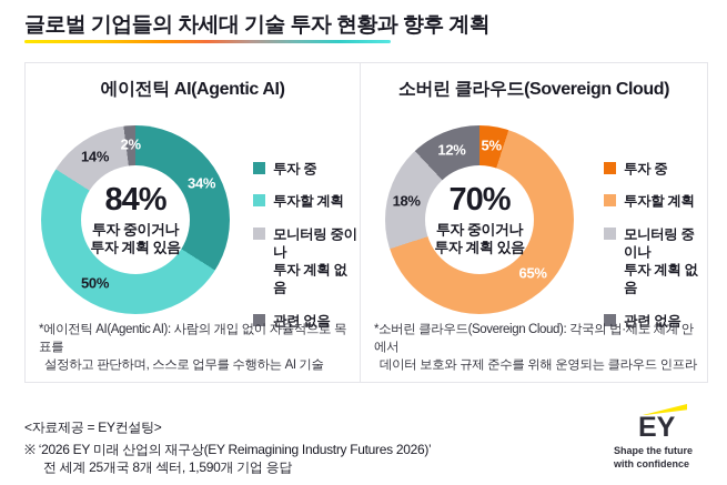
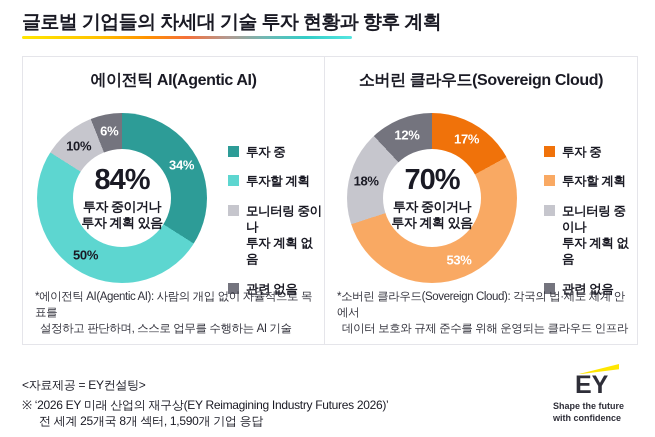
에이전틱 AI(Agentic AI)/모니터링 중이나 투자 계획 없음: 14% -> 10%
에이전틱 AI(Agentic AI)/관련 없음: 2% -> 6%
소버린 클라우드(Sovereign Cloud)/투자 중: 5% -> 17%
소버린 클라우드(Sovereign Cloud)/투자할 계획: 65% -> 53%
